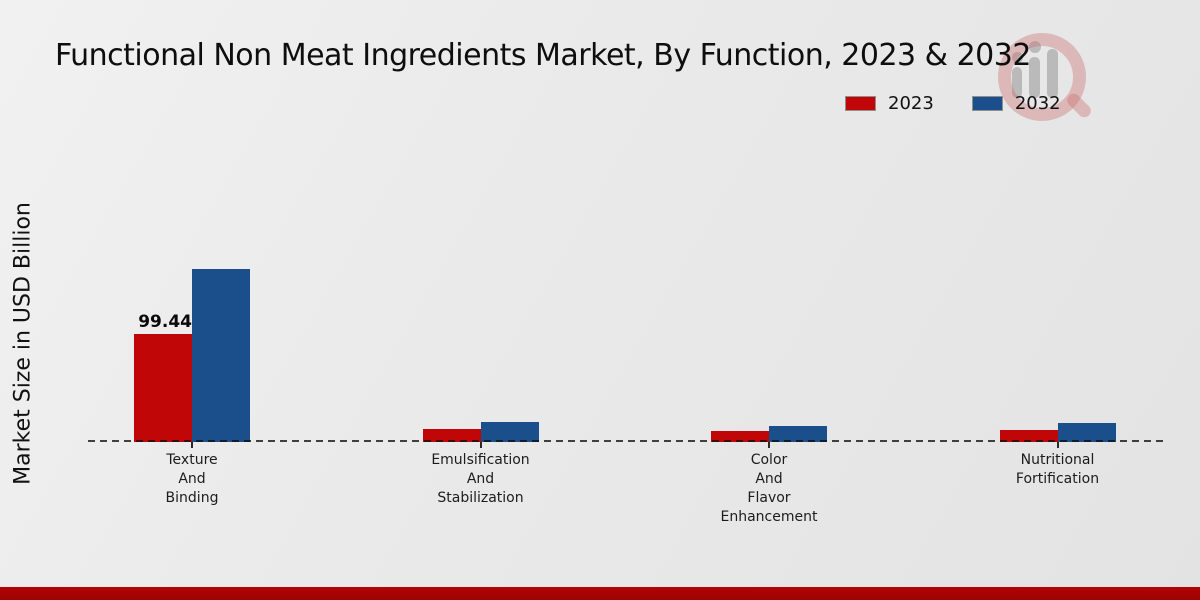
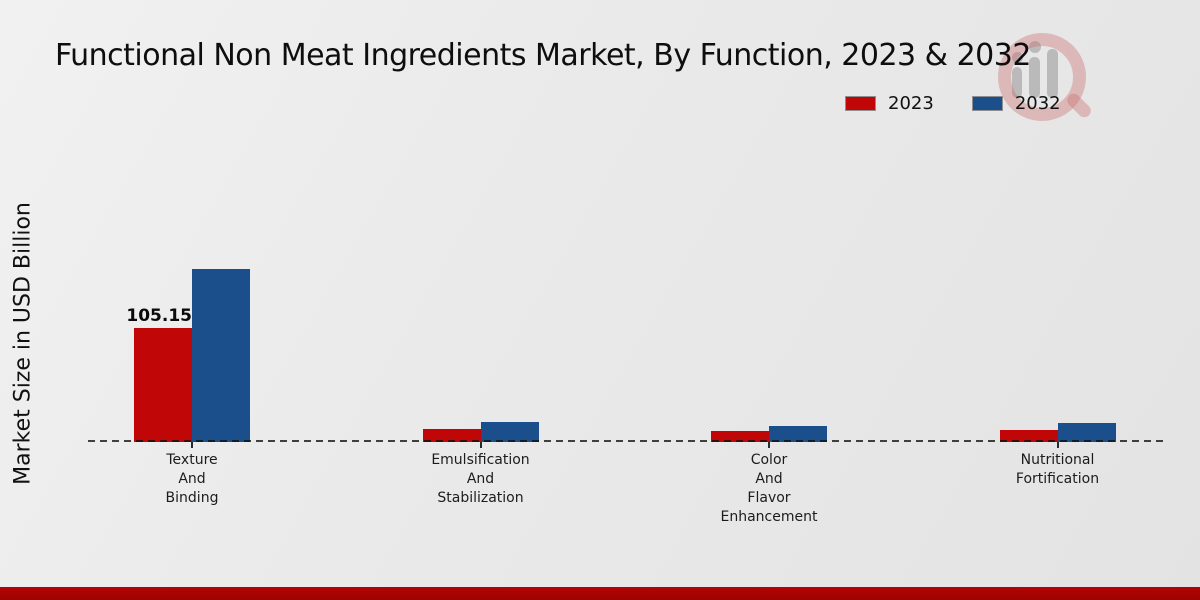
2023/Texture And Binding: 99.44 -> 105.15
